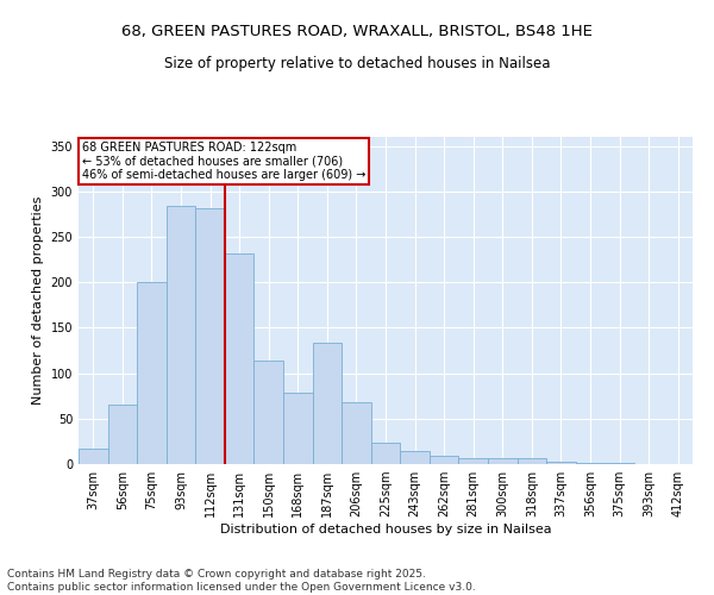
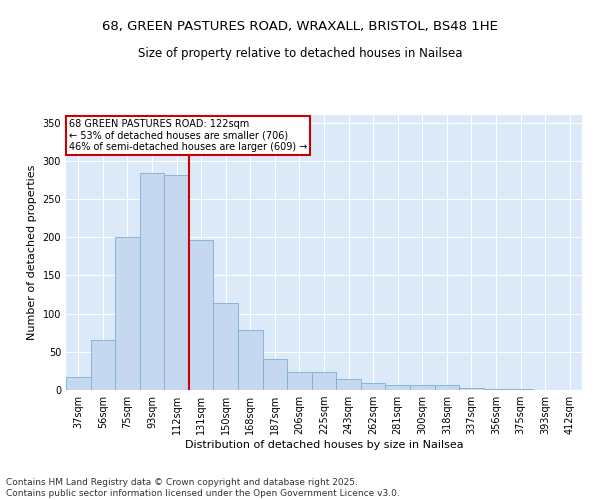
131sqm: 232 -> 197
187sqm: 134 -> 40
206sqm: 68 -> 23
